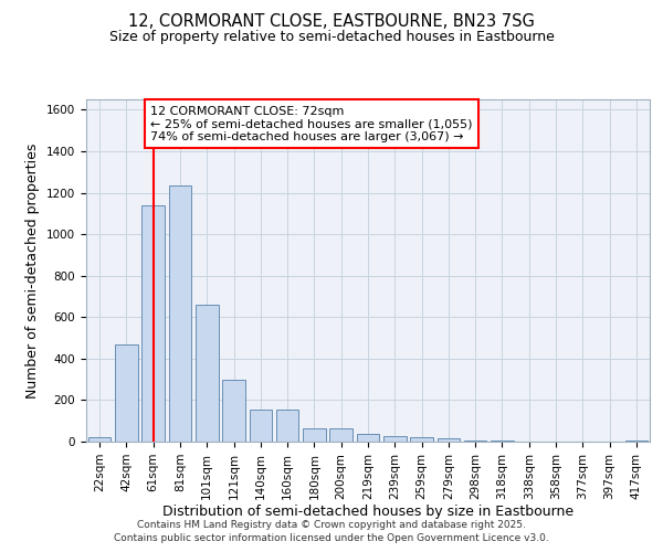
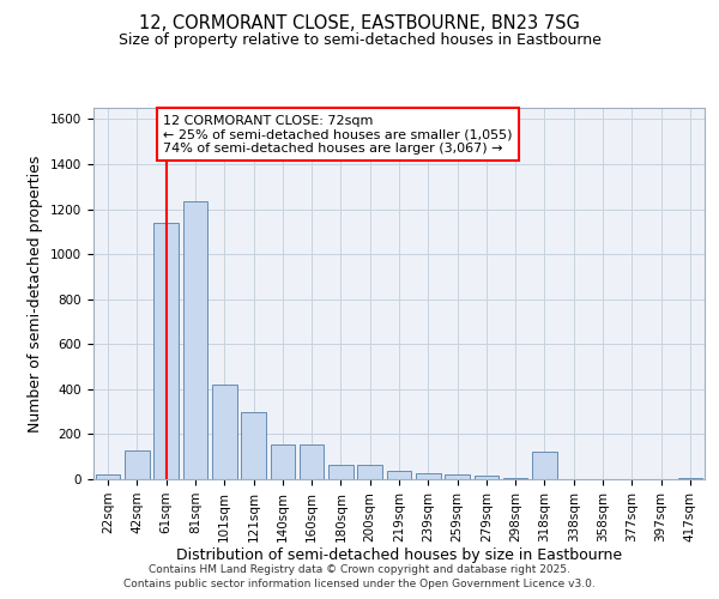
42sqm: 470 -> 130
101sqm: 660 -> 420
318sqm: 0 -> 120
